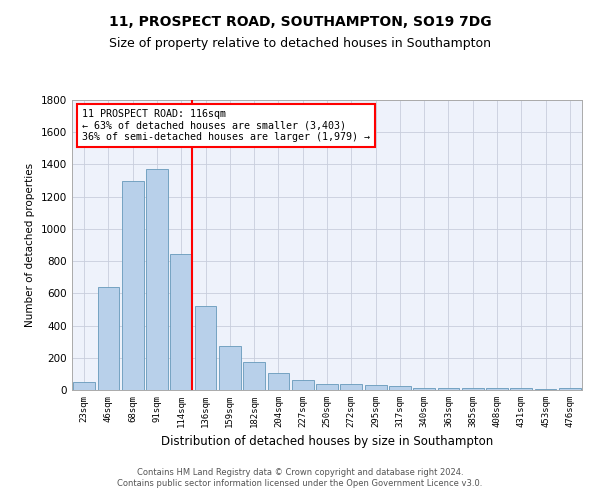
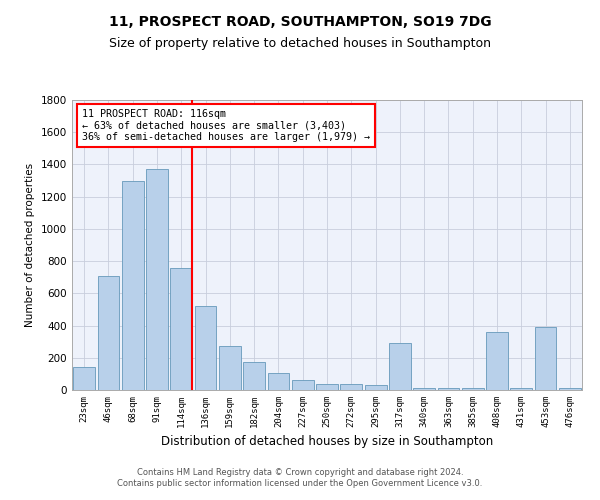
23sqm: 50 -> 140
46sqm: 640 -> 710
114sqm: 840 -> 760
317sqm: 20 -> 290
408sqm: 10 -> 360
453sqm: 0 -> 390
